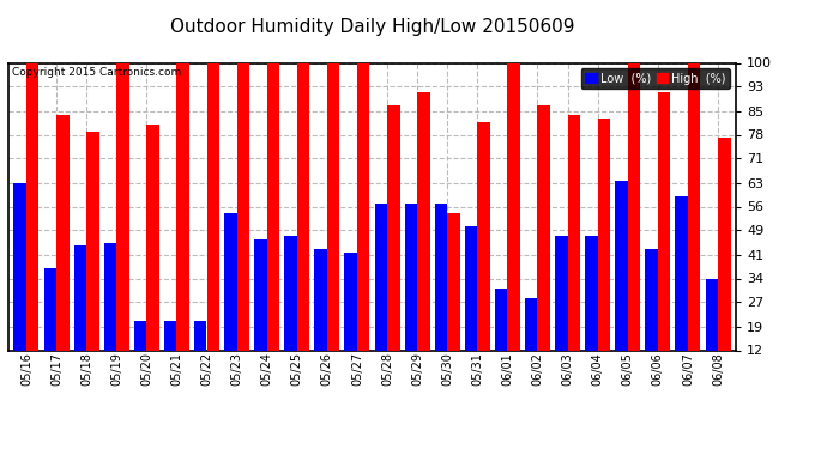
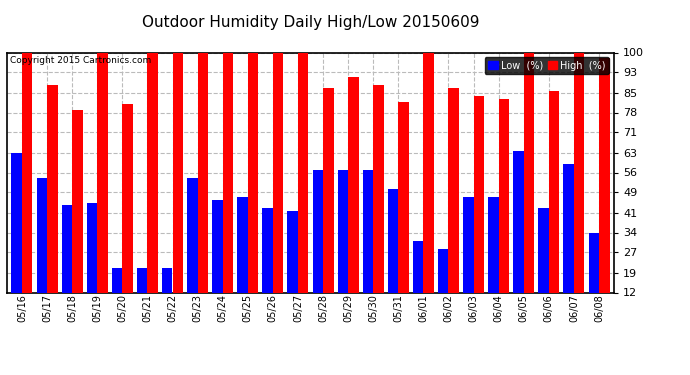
Low (%)/05/17: 37 -> 54
High (%)/05/17: 84 -> 88
High (%)/05/30: 54 -> 88
High (%)/06/06: 91 -> 86
High (%)/06/08: 77 -> 98
